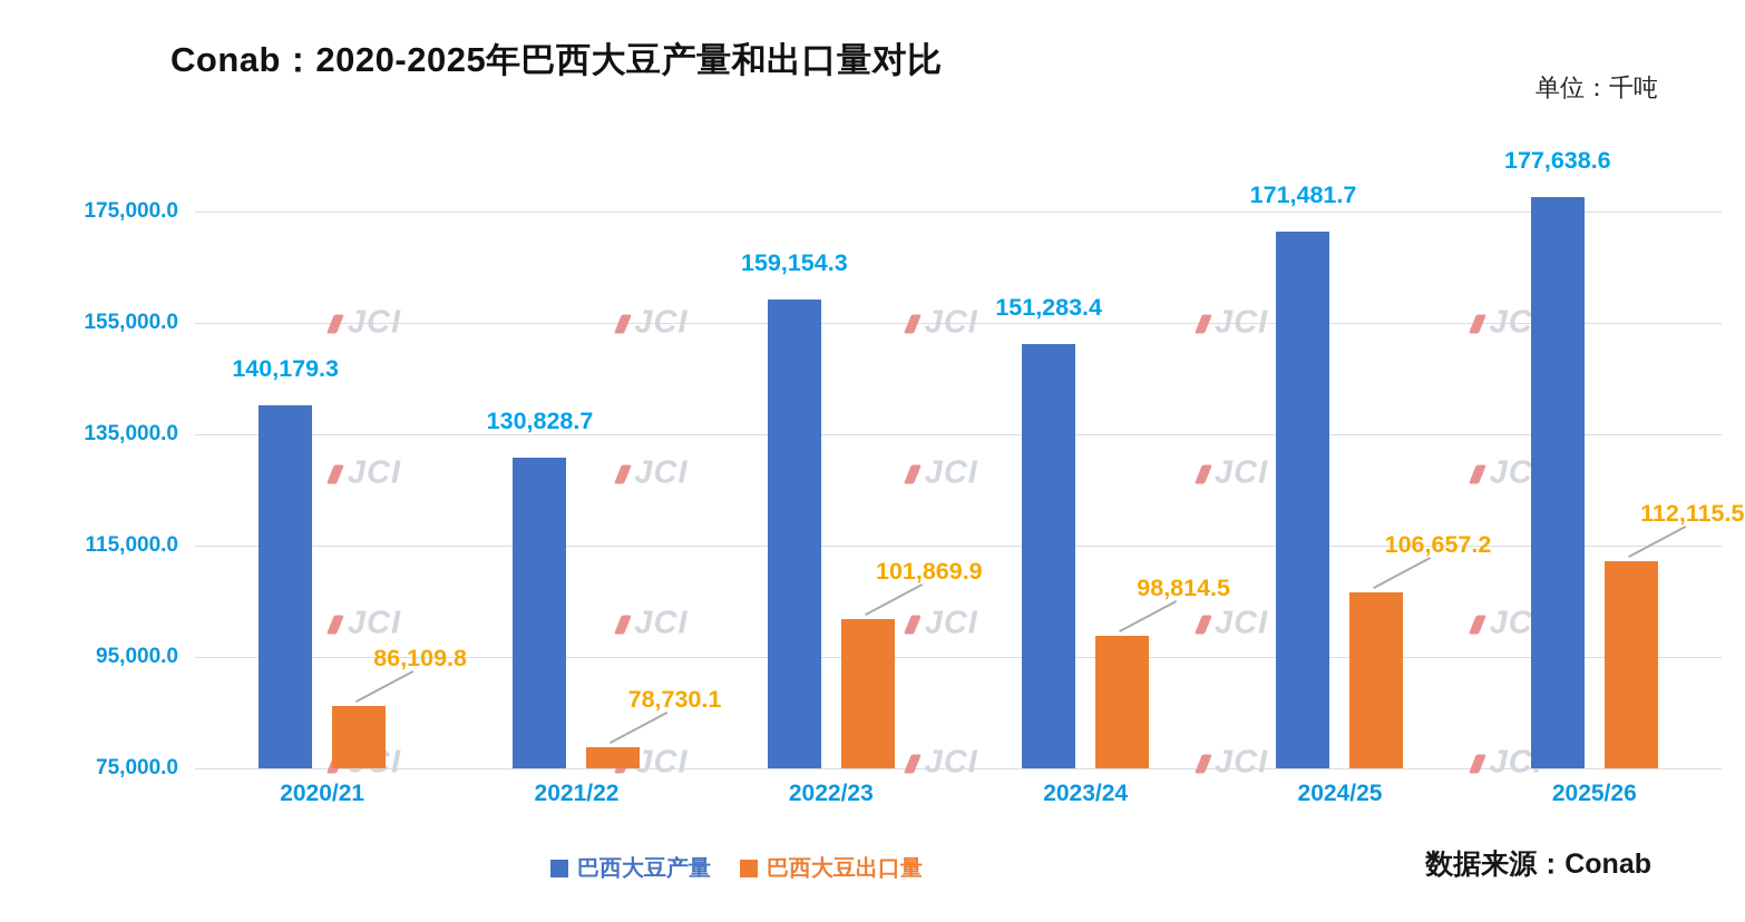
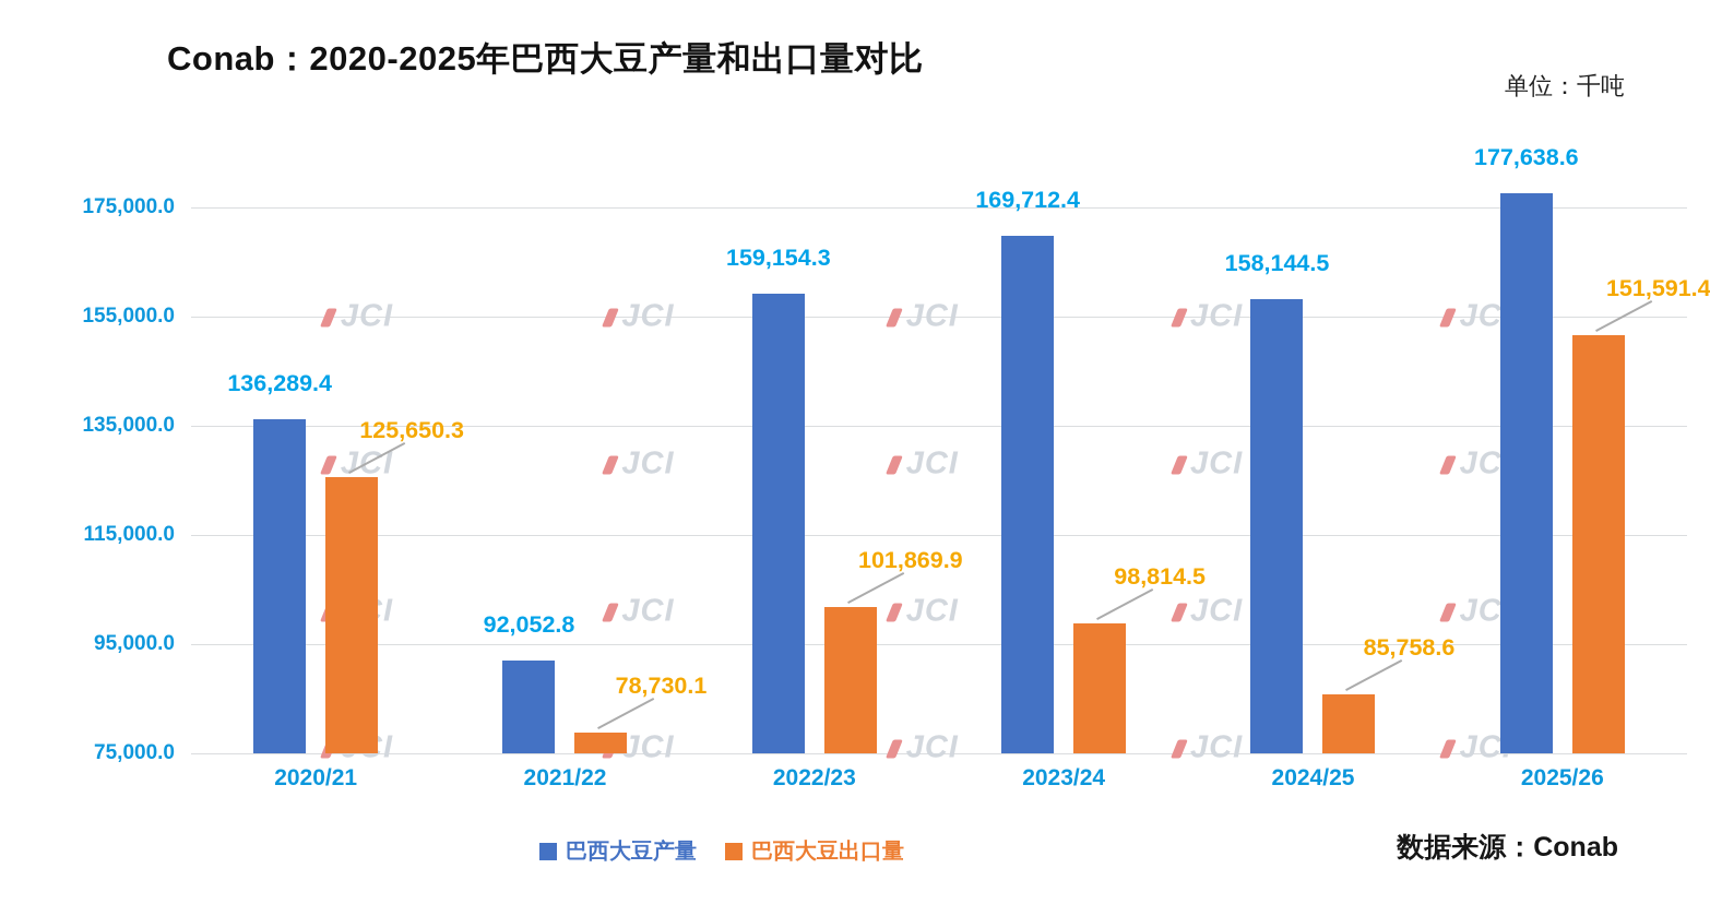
巴西大豆产量/2020/21: 140,179.3 -> 136,289.4
巴西大豆出口量/2020/21: 86,109.8 -> 125,650.3
巴西大豆产量/2021/22: 130,828.7 -> 92,052.8
巴西大豆产量/2023/24: 151,283.4 -> 169,712.4
巴西大豆产量/2024/25: 171,481.7 -> 158,144.5
巴西大豆出口量/2024/25: 106,657.2 -> 85,758.6
巴西大豆出口量/2025/26: 112,115.5 -> 151,591.4
